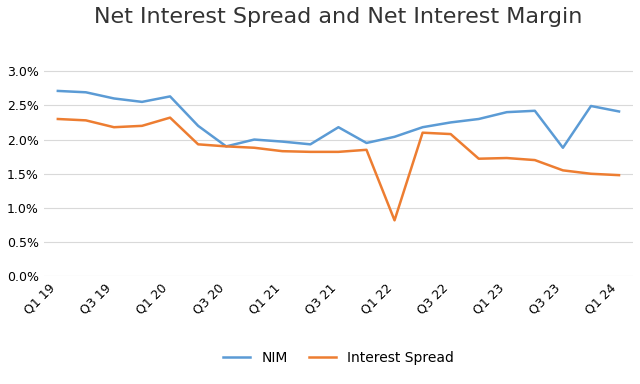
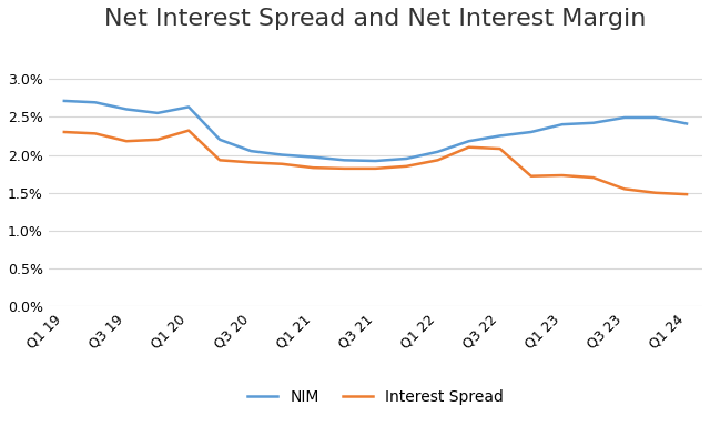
NIM/Q3 20: 1.90% -> 2.05%
NIM/Q3 21: 2.18% -> 1.92%
Interest Spread/Q1 22: 0.82% -> 1.93%
NIM/Q3 23: 1.88% -> 2.49%
